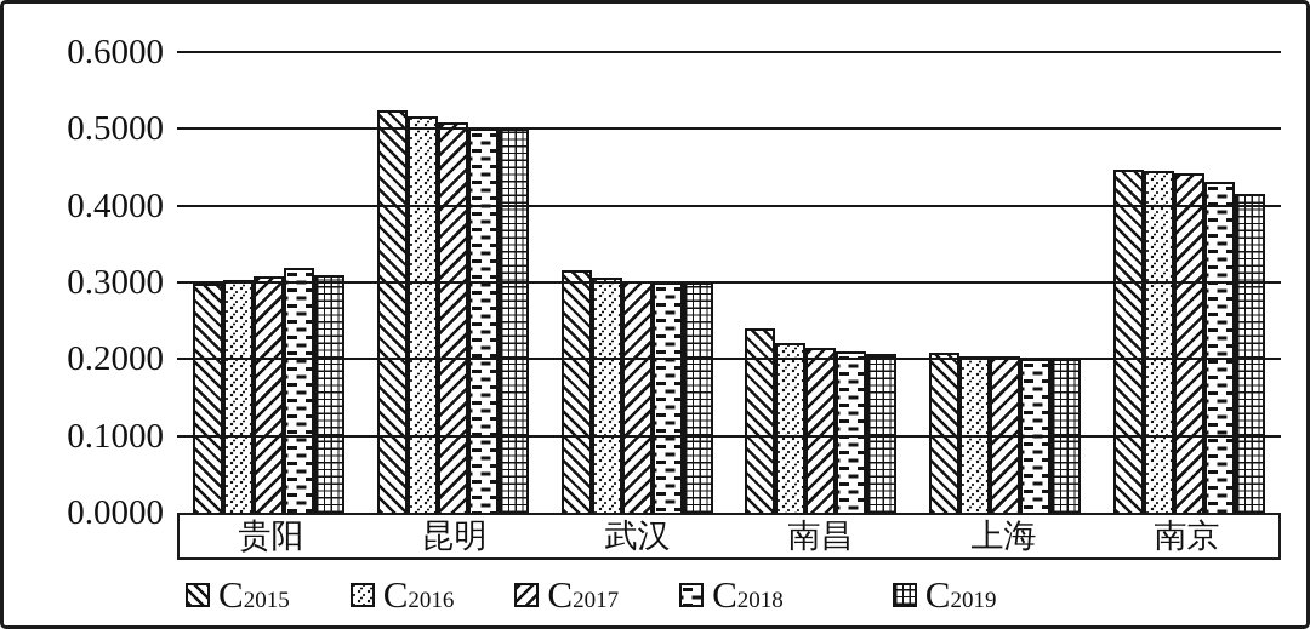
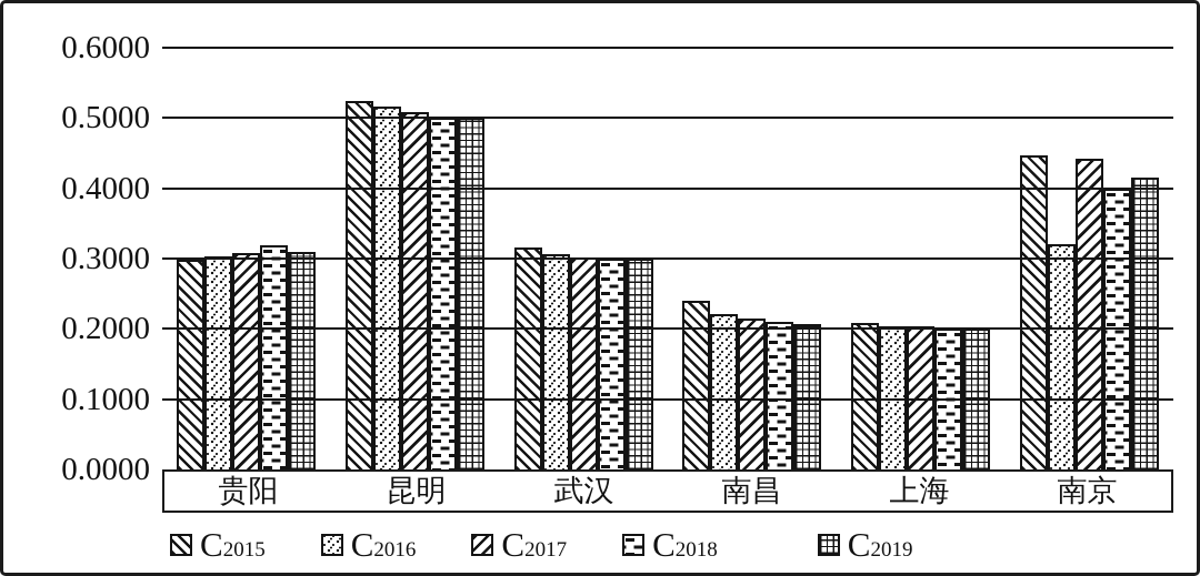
C2016/南京: 0.45 -> 0.32
C2018/南京: 0.43 -> 0.40
